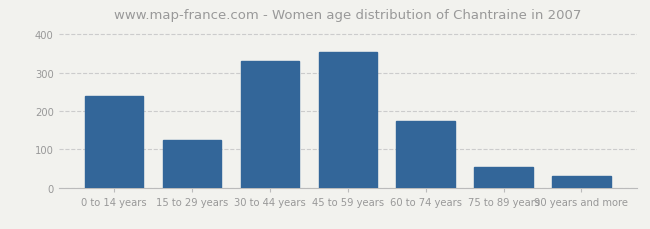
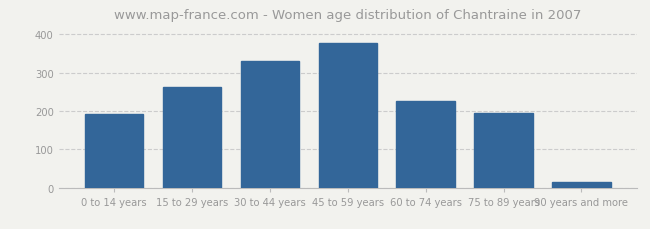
0 to 14 years: 240 -> 193
15 to 29 years: 125 -> 263
45 to 59 years: 355 -> 378
60 to 74 years: 175 -> 226
75 to 89 years: 55 -> 195
90 years and more: 30 -> 15
